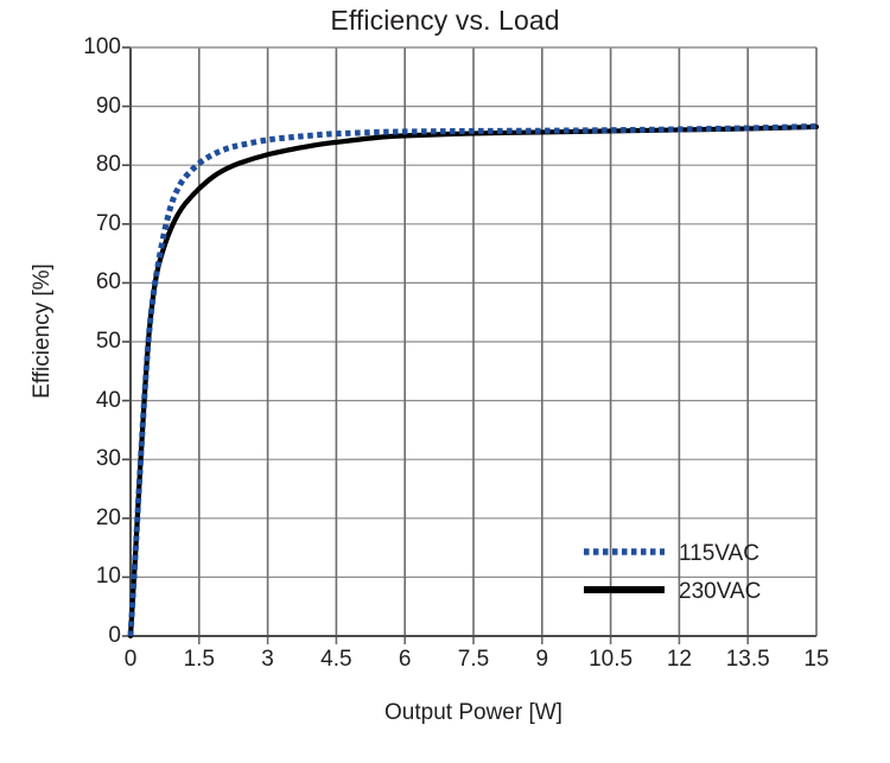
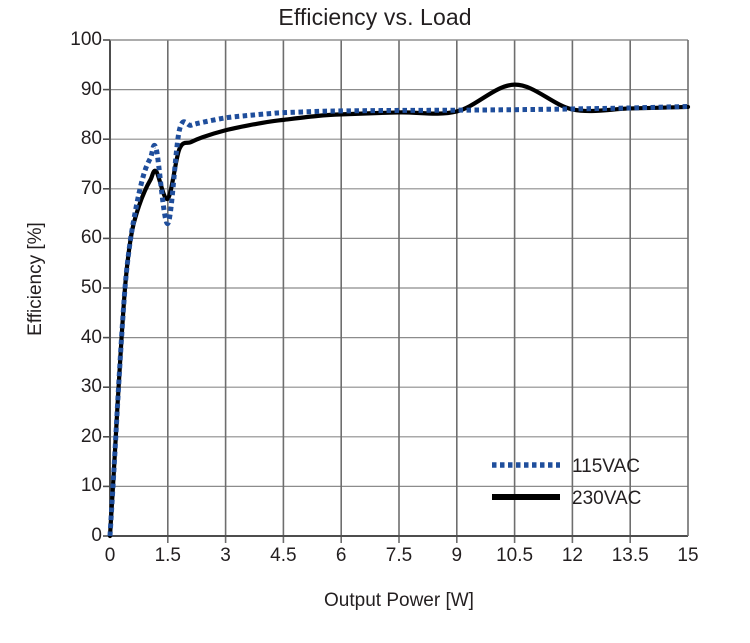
115VAC/1.5: 80 -> 63
230VAC/1.5: 76 -> 68
230VAC/10.5: 86 -> 91
